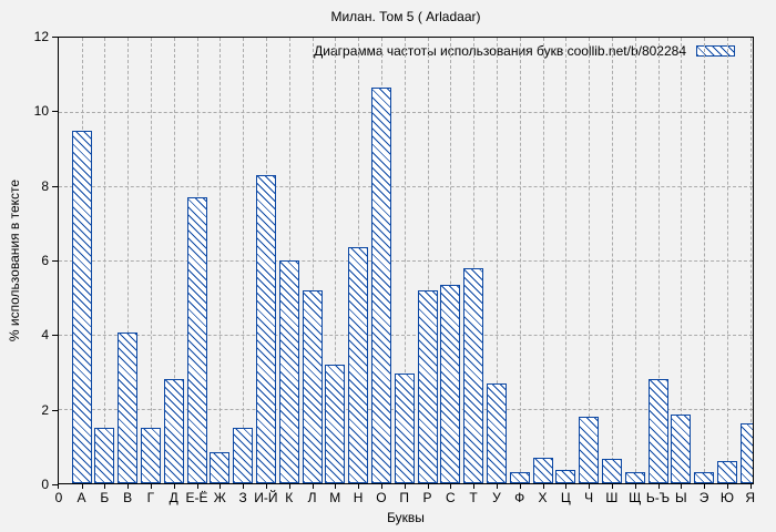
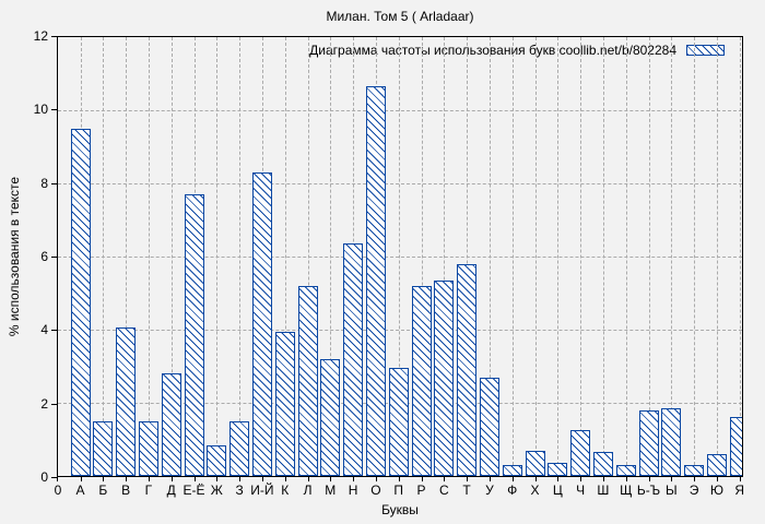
К: 6.0 -> 4.0
Ч: 1.8 -> 1.2
Ь-Ъ: 2.8 -> 1.8
